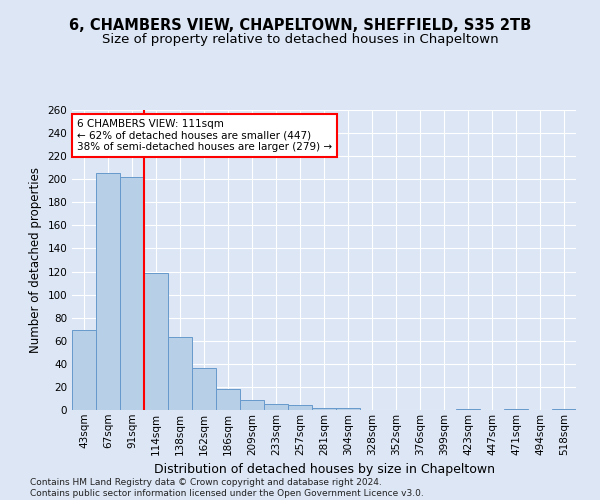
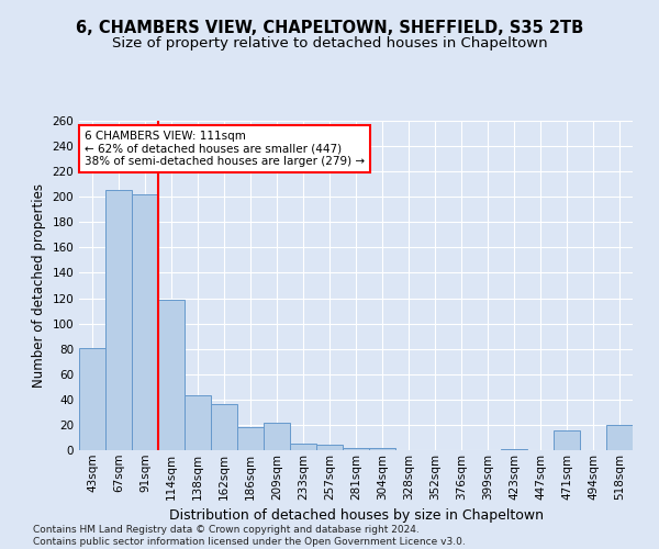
43sqm: 69 -> 81
138sqm: 63 -> 43
209sqm: 9 -> 22
471sqm: 1 -> 16
518sqm: 1 -> 20
